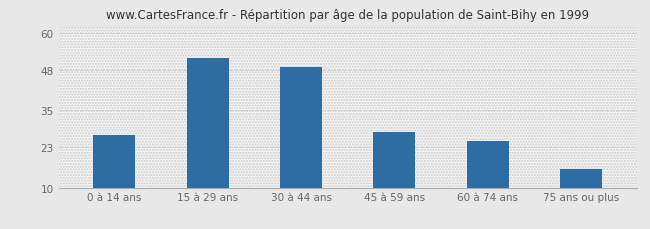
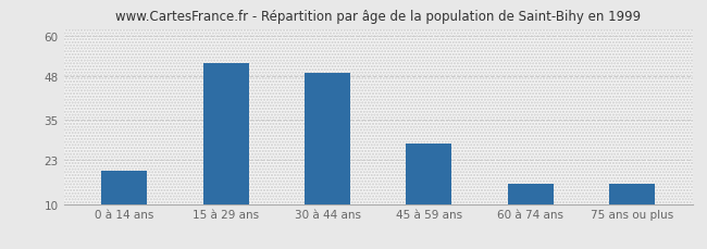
0 à 14 ans: 27 -> 20
60 à 74 ans: 25 -> 16
